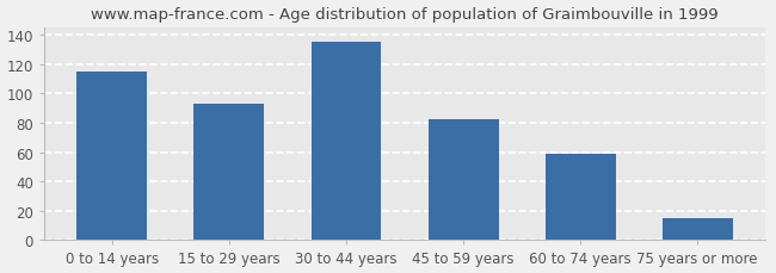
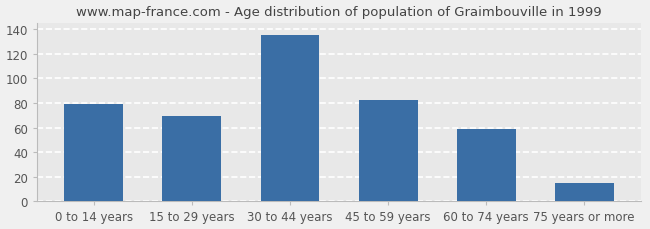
0 to 14 years: 115 -> 79
15 to 29 years: 93 -> 69
